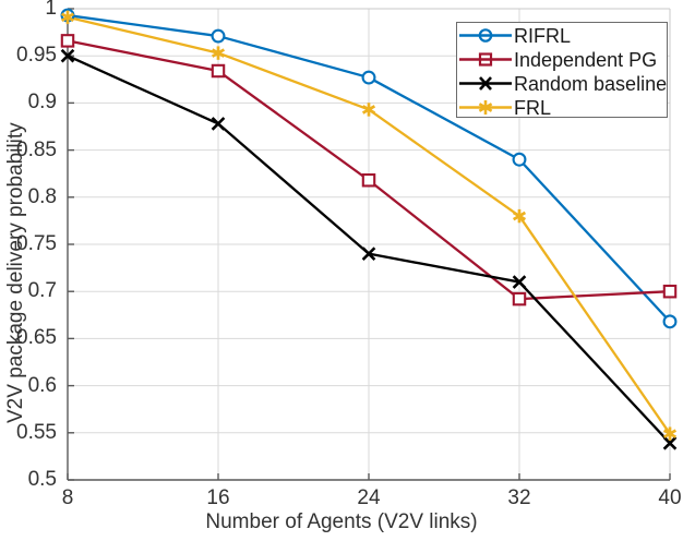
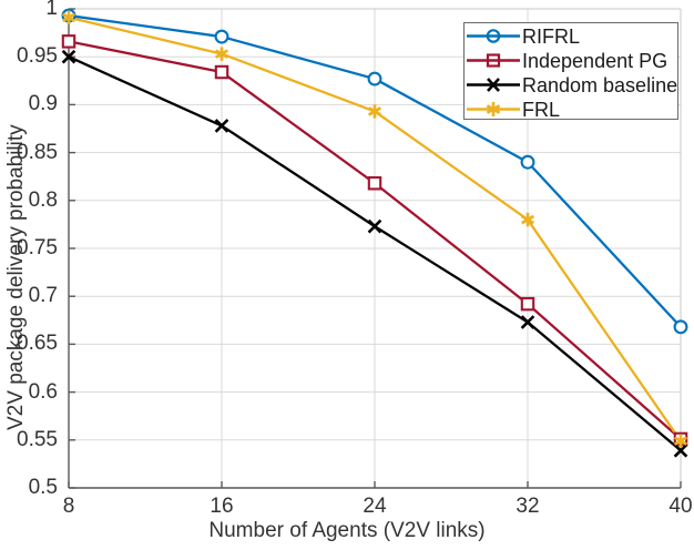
Random baseline/24: 0.74 -> 0.77
Random baseline/32: 0.71 -> 0.67
Independent PG/40: 0.70 -> 0.55
